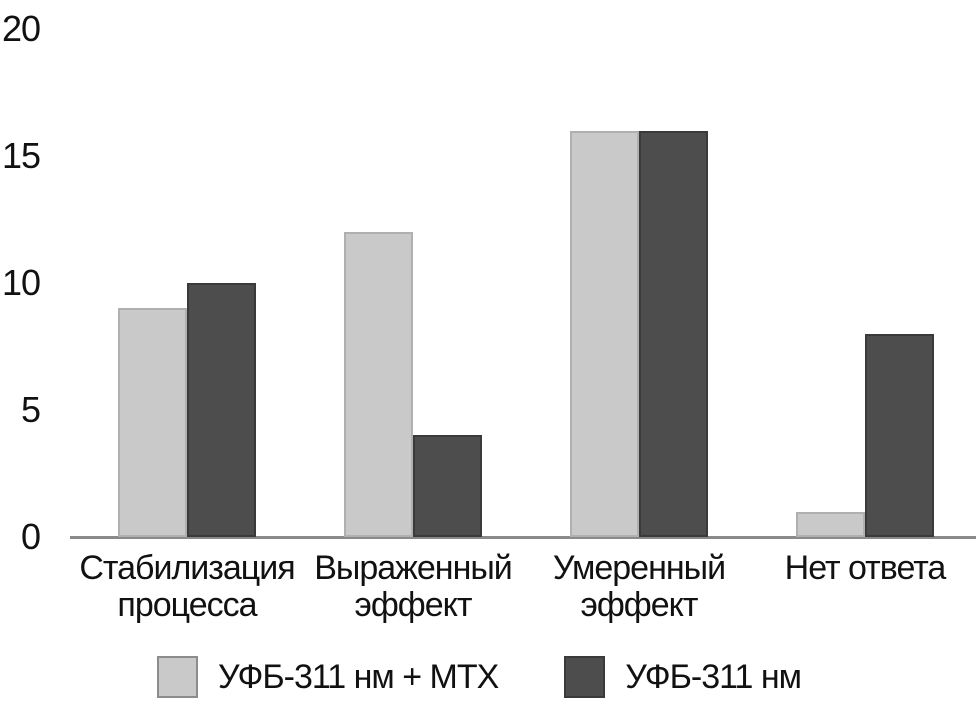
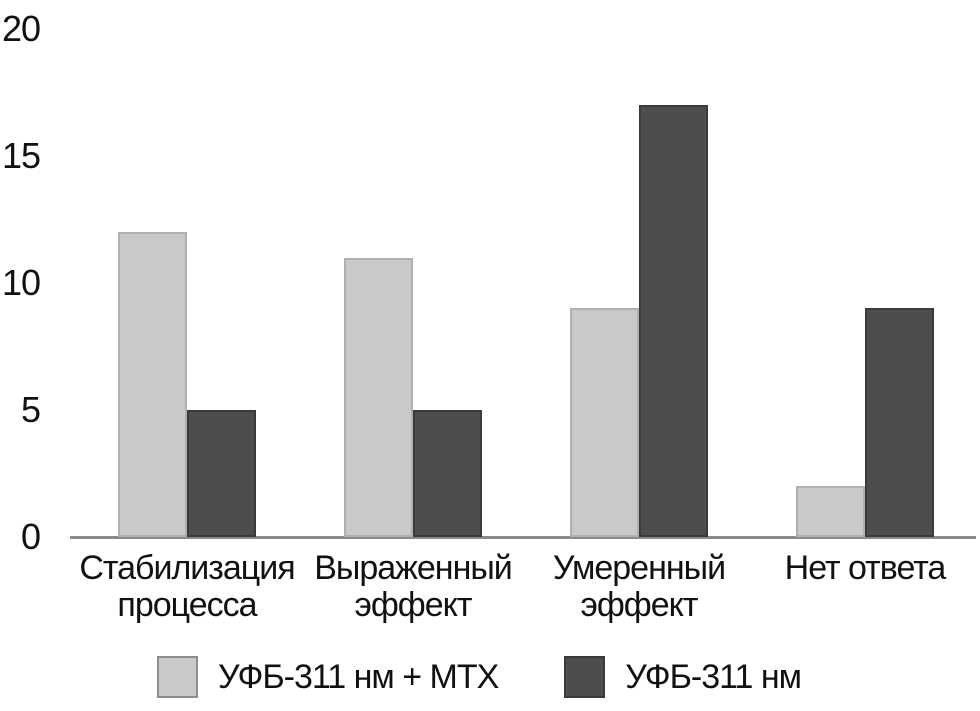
УФБ-311 нм + МТХ/Стабилизация процесса: 9 -> 12
УФБ-311 нм/Стабилизация процесса: 10 -> 5
УФБ-311 нм + МТХ/Выраженный эффект: 12 -> 11
УФБ-311 нм/Выраженный эффект: 4 -> 5
УФБ-311 нм + МТХ/Умеренный эффект: 16 -> 9
УФБ-311 нм/Умеренный эффект: 16 -> 17
УФБ-311 нм + МТХ/Нет ответа: 1 -> 2
УФБ-311 нм/Нет ответа: 8 -> 9
